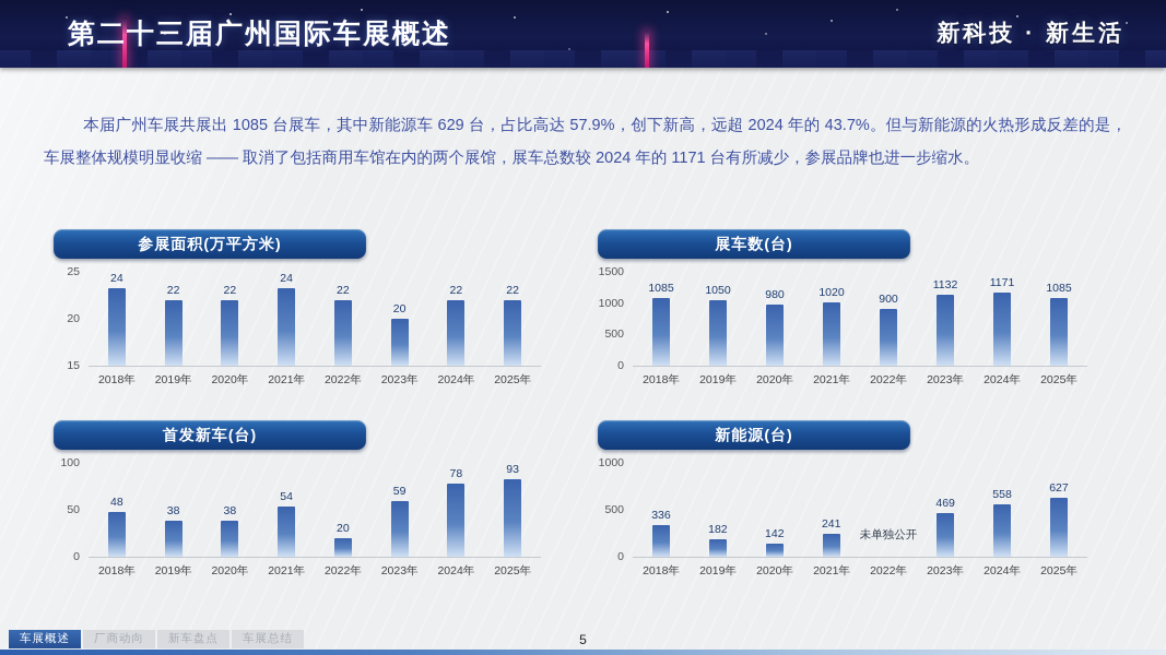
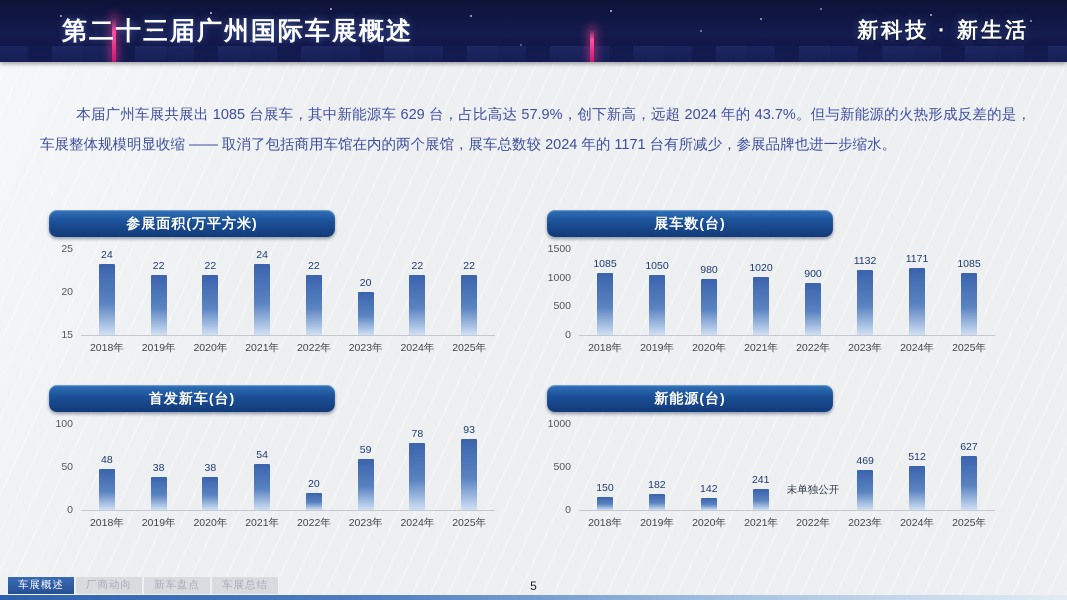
新能源(台)/2018年: 336 -> 150
新能源(台)/2024年: 558 -> 512
